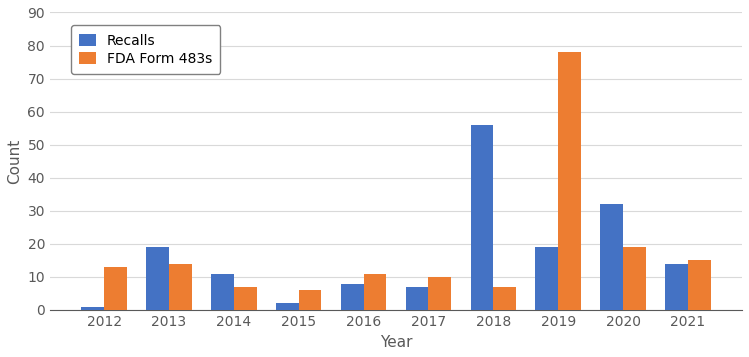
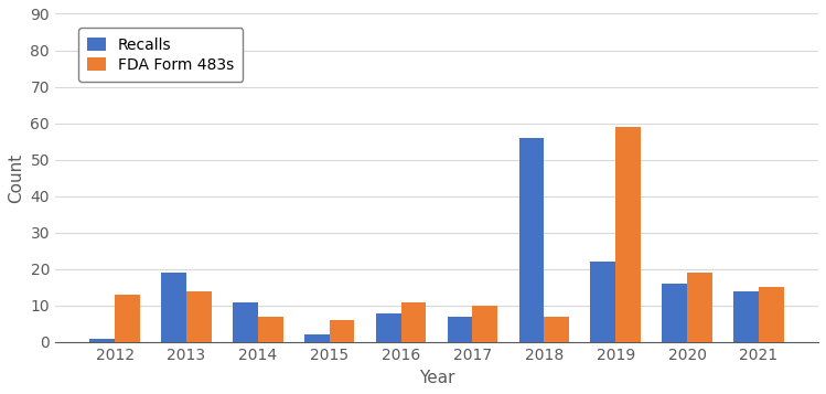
Recalls/2019: 19 -> 22
FDA Form 483s/2019: 78 -> 59
Recalls/2020: 32 -> 16
